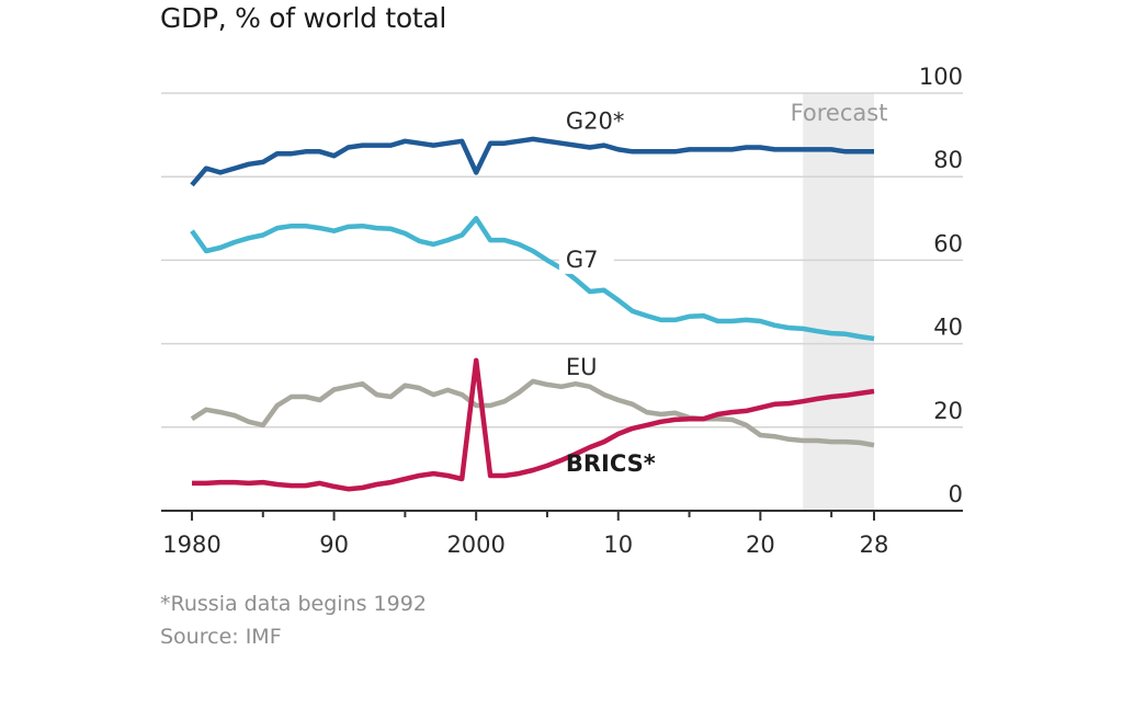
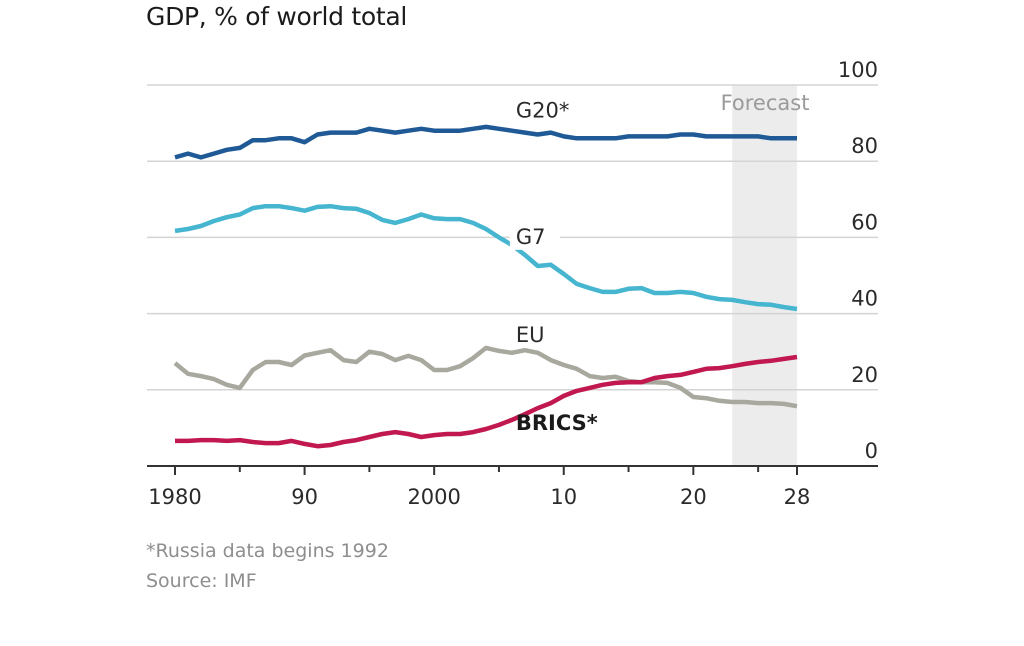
G20*/1980: 78 -> 81
G7/1980: 67 -> 62
EU/1980: 22 -> 27
G20*/2000: 81 -> 88
G7/2000: 70 -> 65
BRICS*/2000: 36 -> 8
